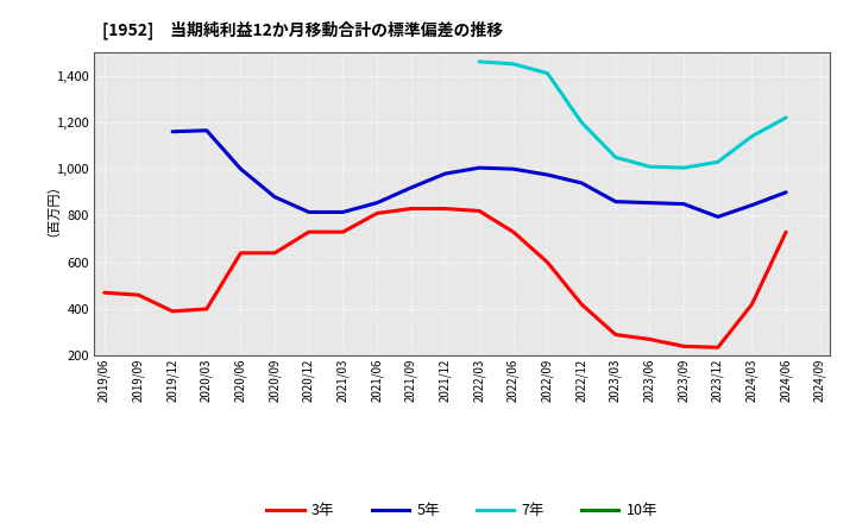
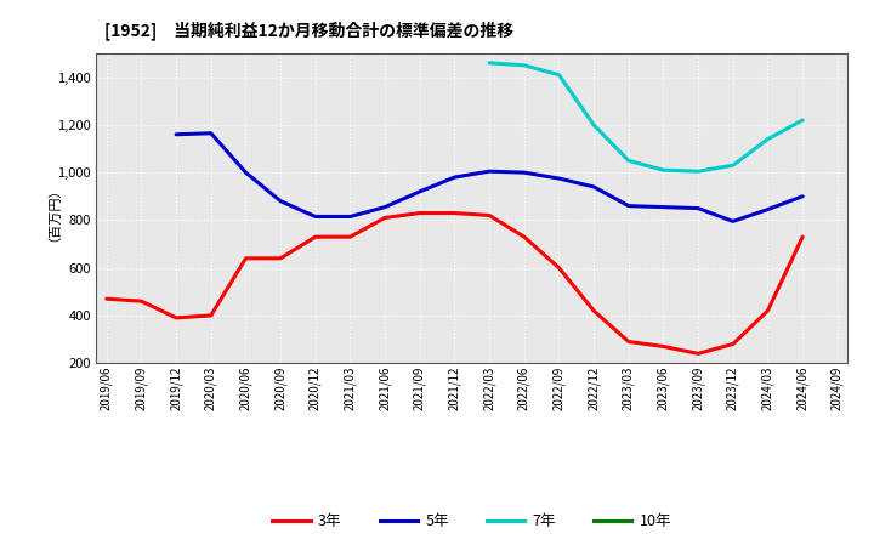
3年/2023/12: 240 -> 280
